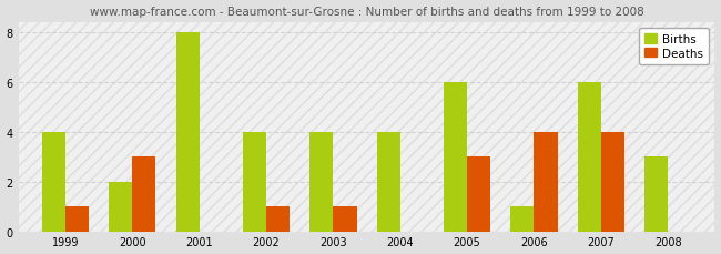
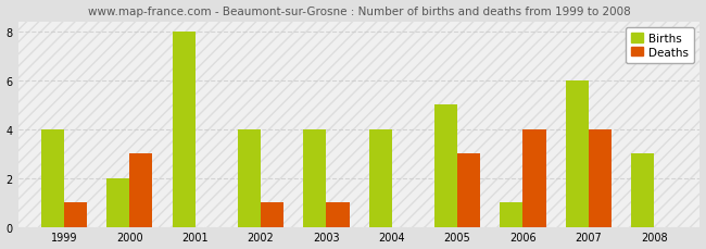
Births/2005: 6 -> 5
